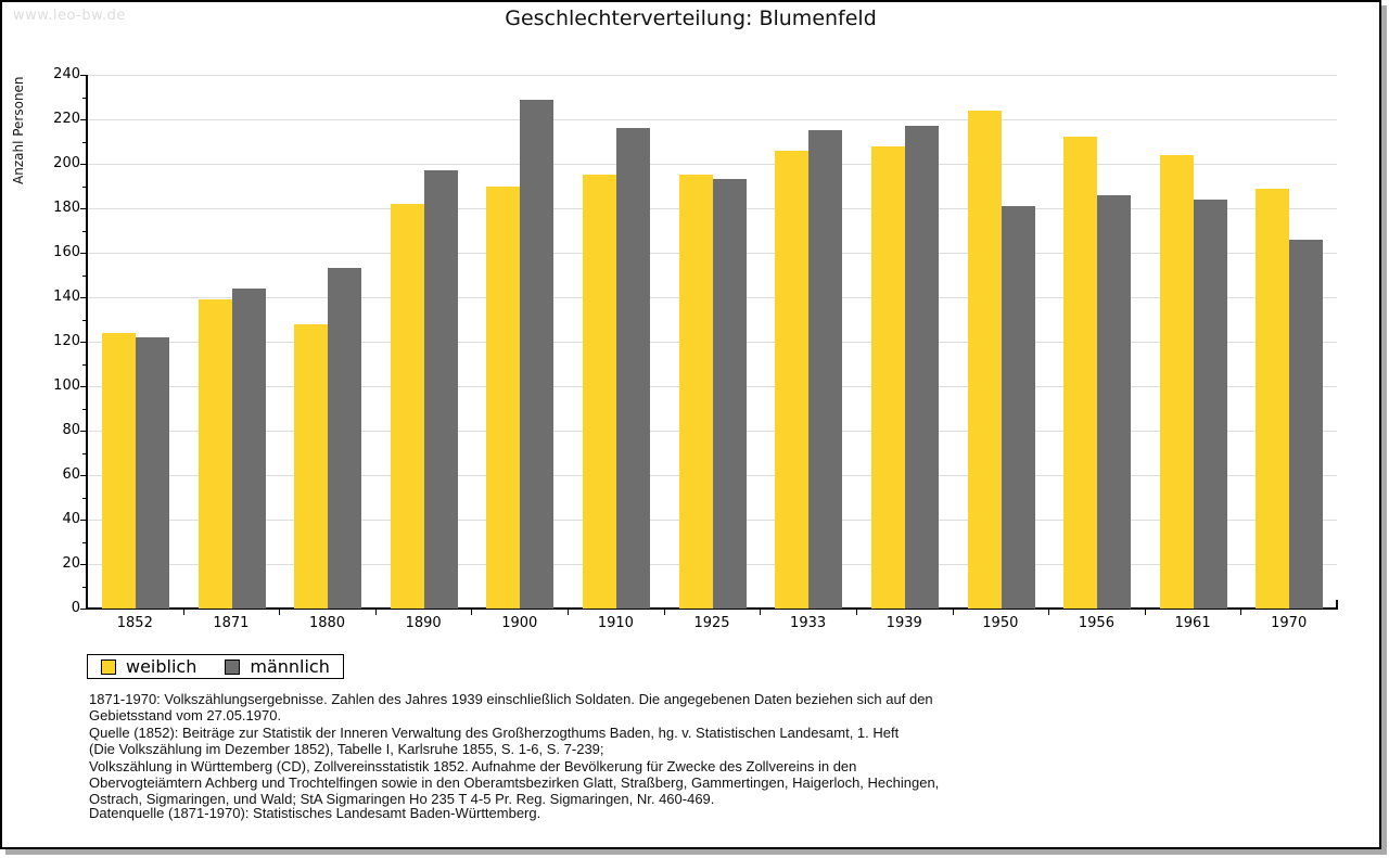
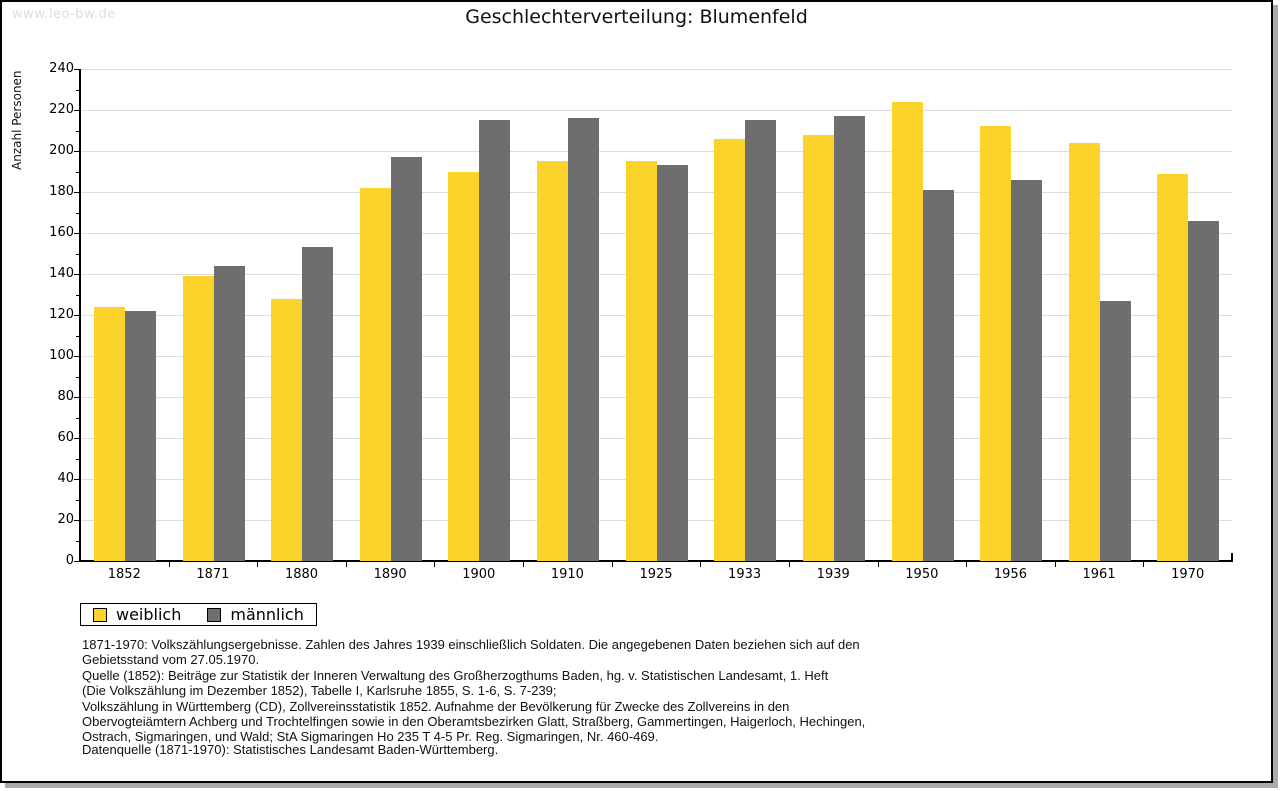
männlich/1900: 229 -> 215
männlich/1961: 184 -> 127
